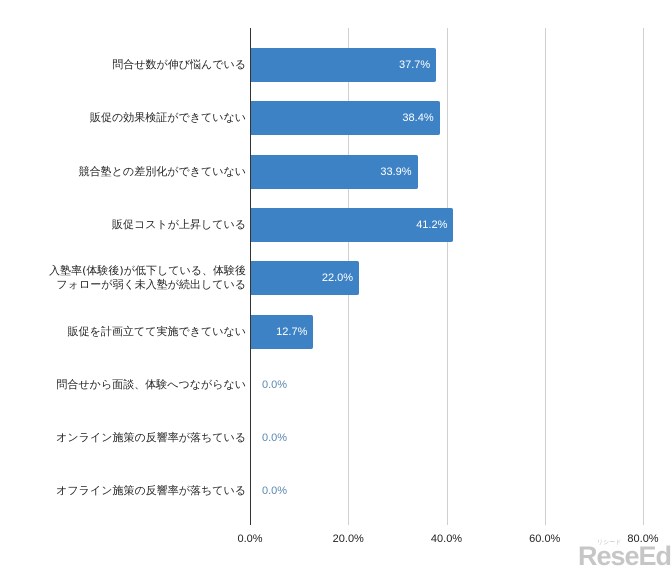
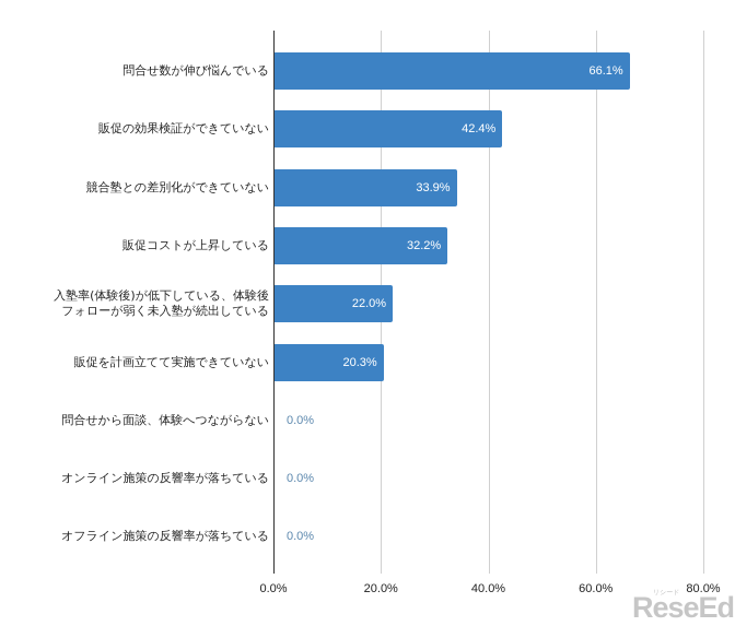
問合せ数が伸び悩んでいる: 37.7% -> 66.1%
販促の効果検証ができていない: 38.4% -> 42.4%
販促コストが上昇している: 41.2% -> 32.2%
販促を計画立てて実施できていない: 12.7% -> 20.3%
